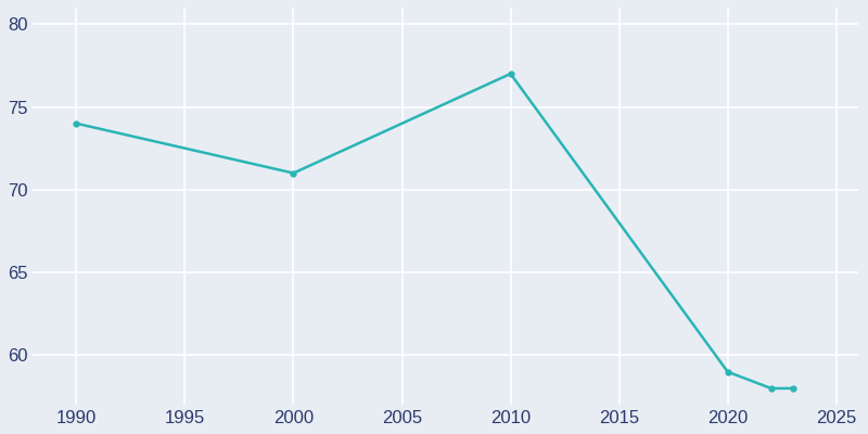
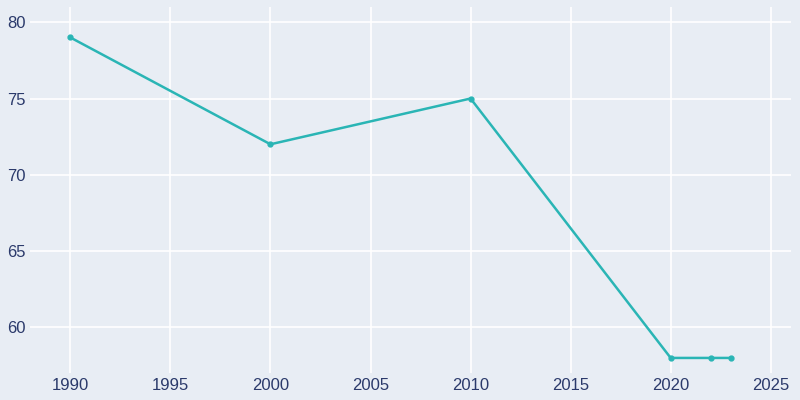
1990: 74 -> 79
2000: 71 -> 72
2010: 77 -> 75
2020: 59 -> 58
